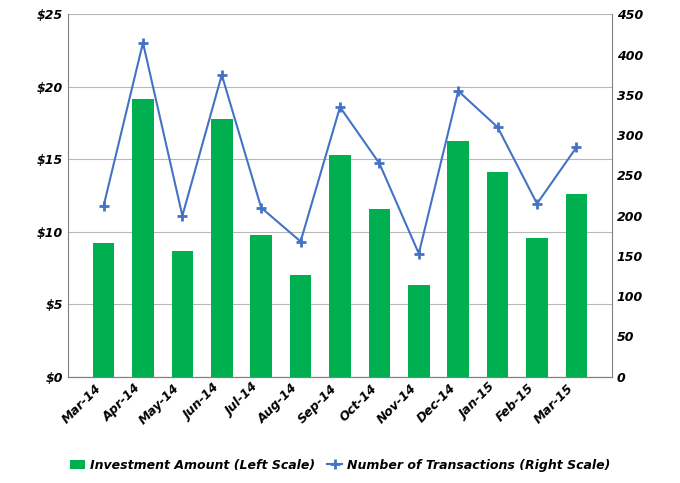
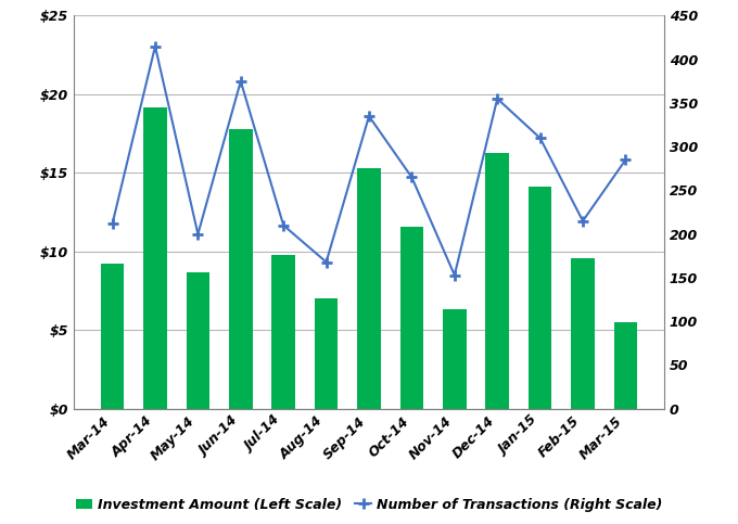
Investment Amount (Left Scale)/Mar-15: $12.6 -> $5.5
